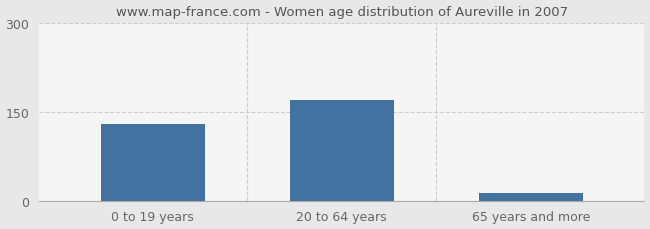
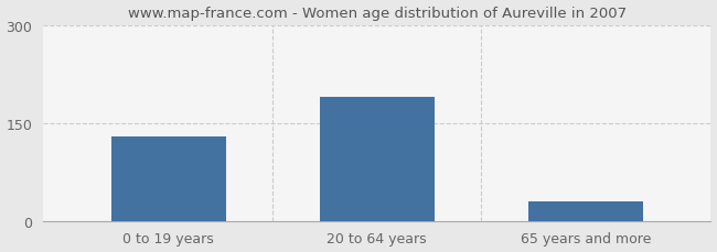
20 to 64 years: 170 -> 190
65 years and more: 13 -> 30
